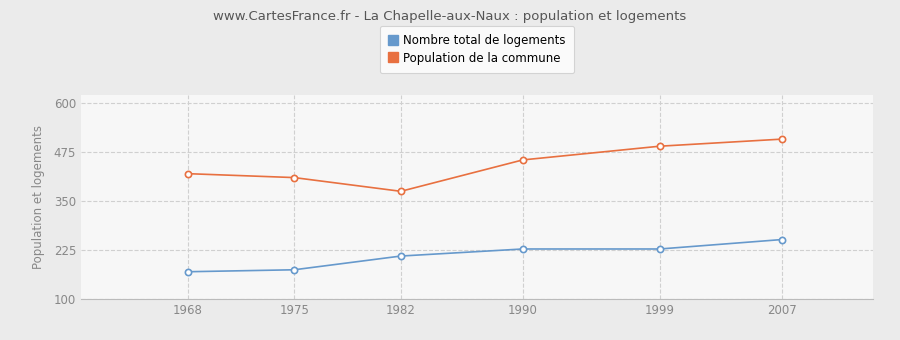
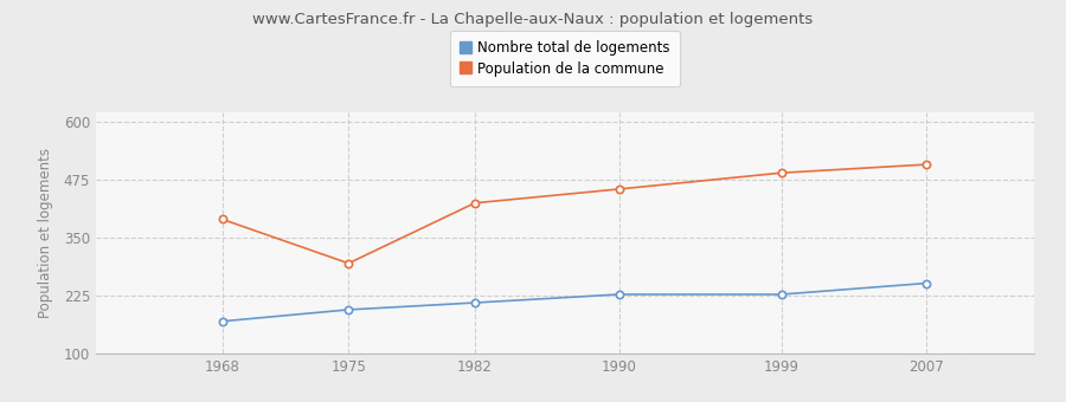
Population de la commune/1968: 420 -> 390
Nombre total de logements/1975: 175 -> 195
Population de la commune/1975: 410 -> 295
Population de la commune/1982: 375 -> 425
